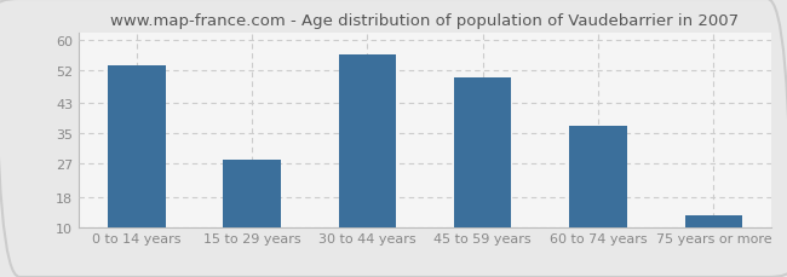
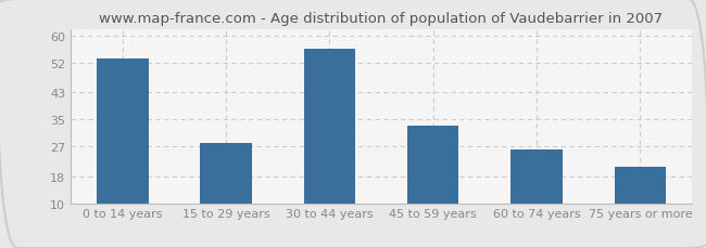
45 to 59 years: 50 -> 33
60 to 74 years: 37 -> 26
75 years or more: 13 -> 21
